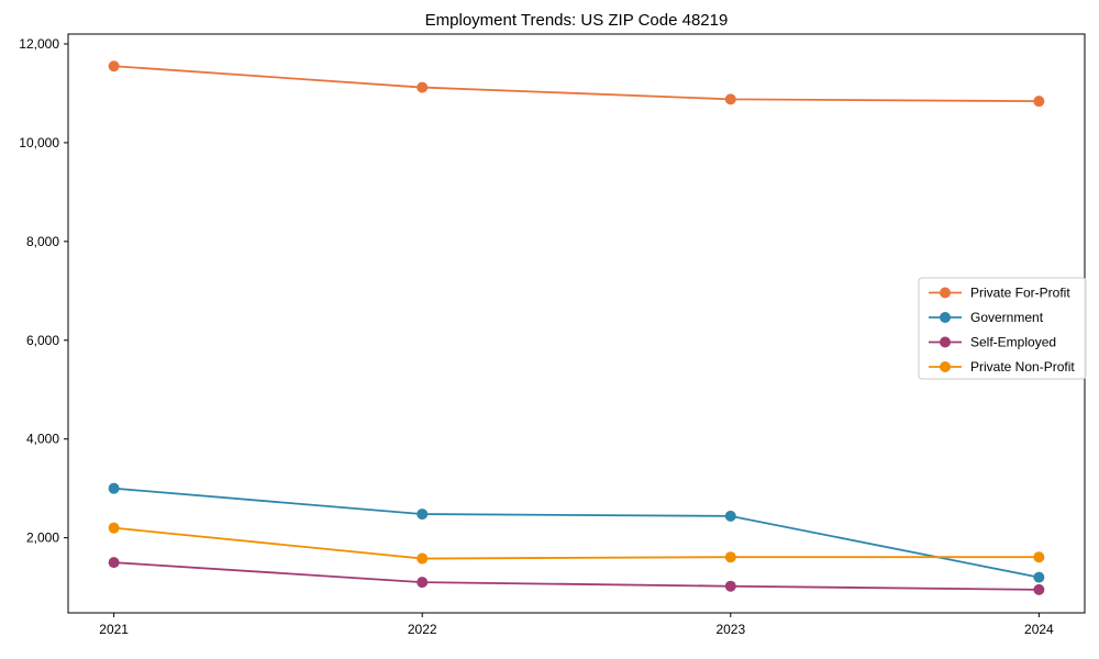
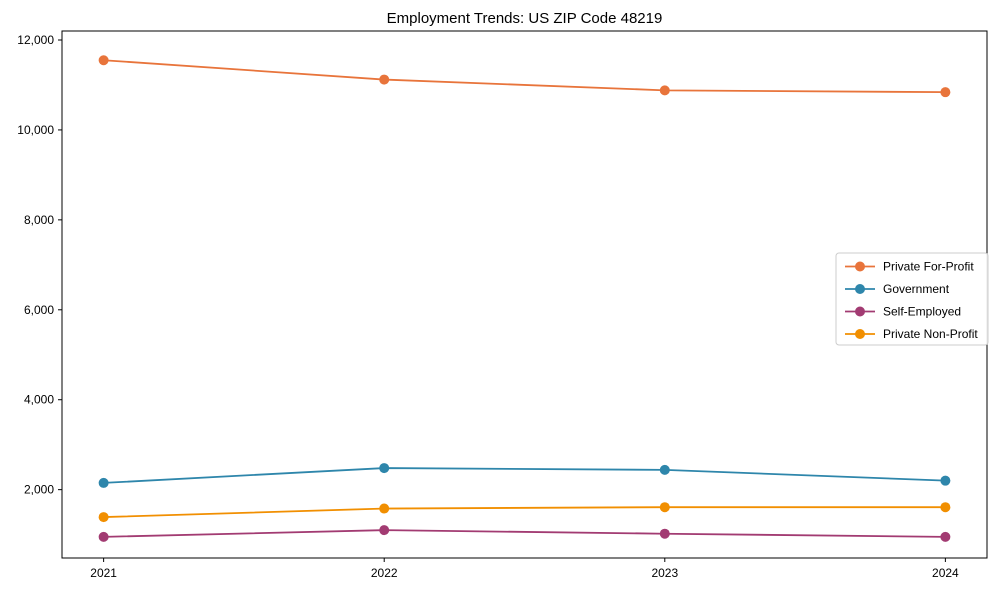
Government/2021: 3000 -> 2200
Self-Employed/2021: 1500 -> 1000
Private Non-Profit/2021: 2200 -> 1400
Government/2024: 1200 -> 2200
